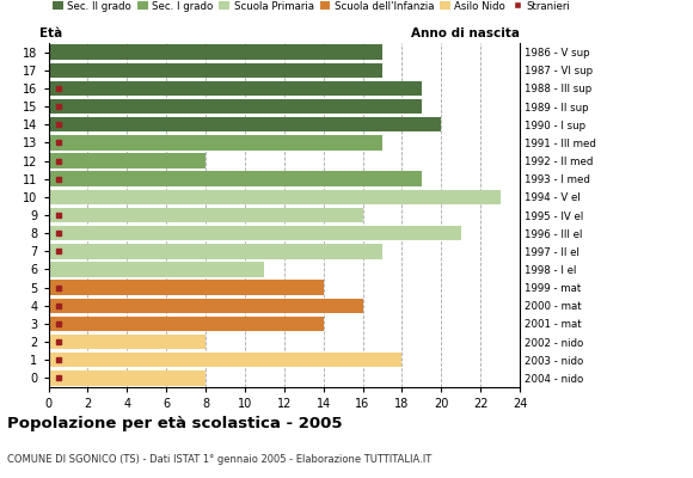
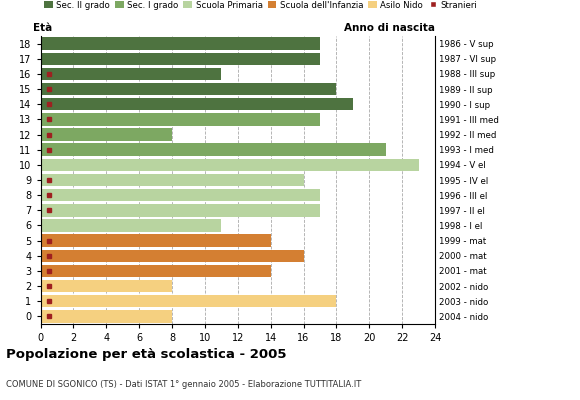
16: 19 -> 11
15: 19 -> 18
14: 20 -> 19
11: 19 -> 21
8: 21 -> 17
